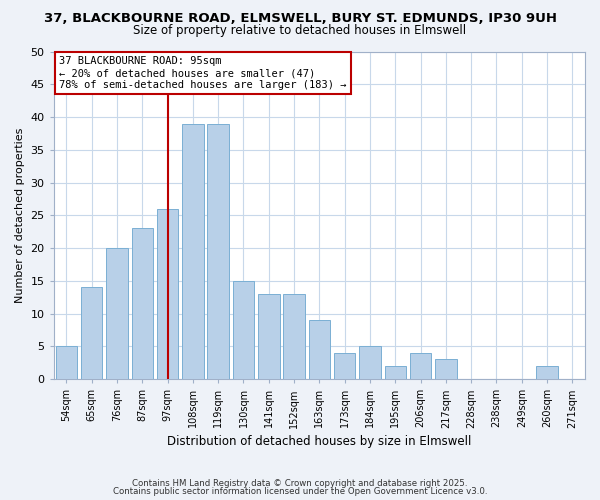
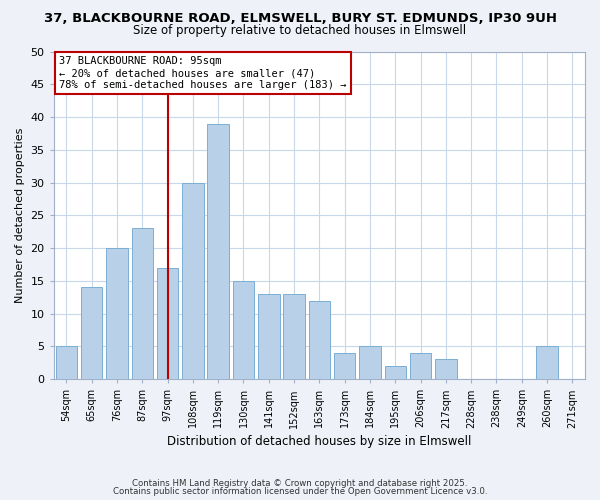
97sqm: 26 -> 17
108sqm: 39 -> 30
163sqm: 9 -> 12
260sqm: 2 -> 5
